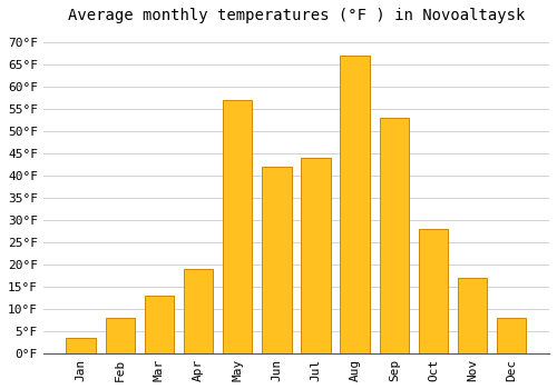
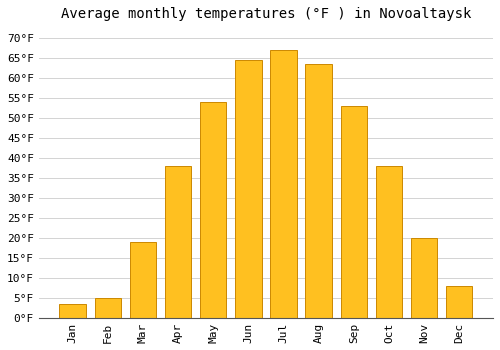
Feb: 8.0°F -> 5.0°F
Mar: 13.0°F -> 19.0°F
Apr: 19.0°F -> 38.0°F
May: 57.0°F -> 54.0°F
Jun: 42.0°F -> 64.5°F
Jul: 44.0°F -> 67.0°F
Aug: 67.0°F -> 63.5°F
Oct: 28.0°F -> 38.0°F
Nov: 17.0°F -> 20.0°F
